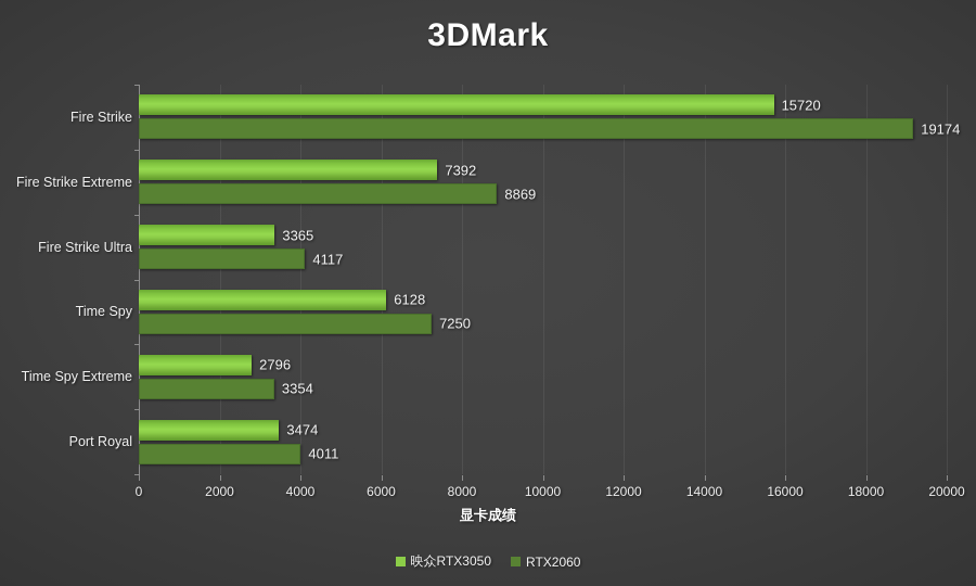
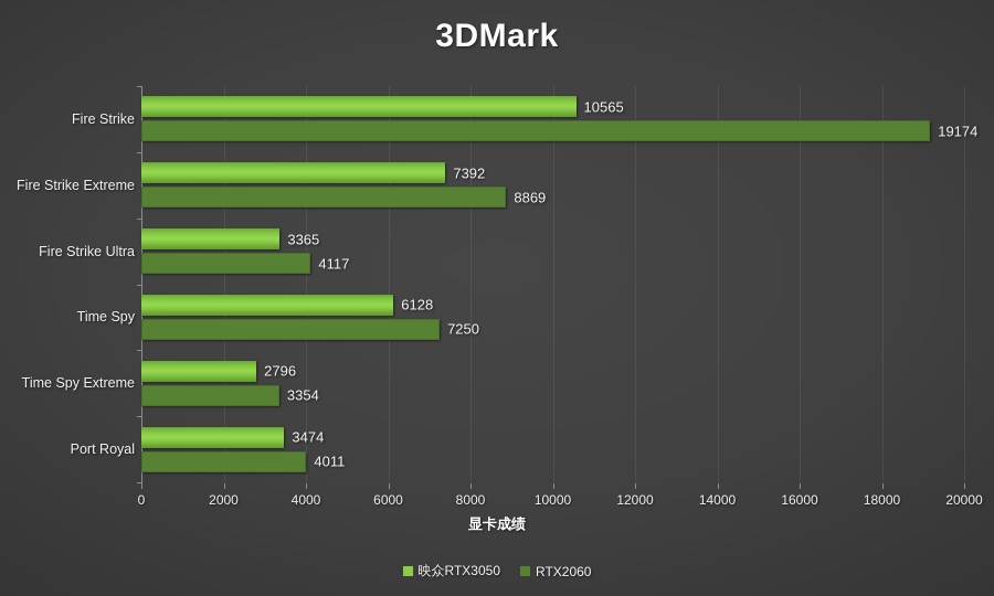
映众RTX3050/Fire Strike: 15720 -> 10565
